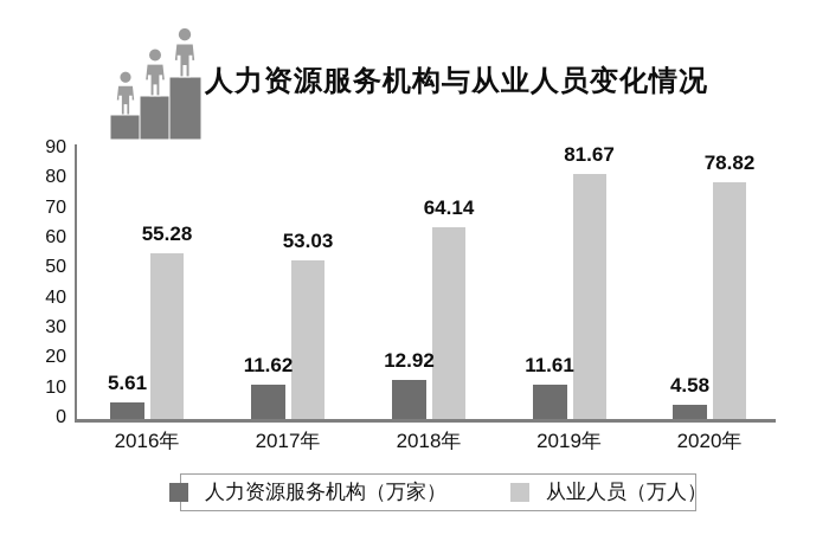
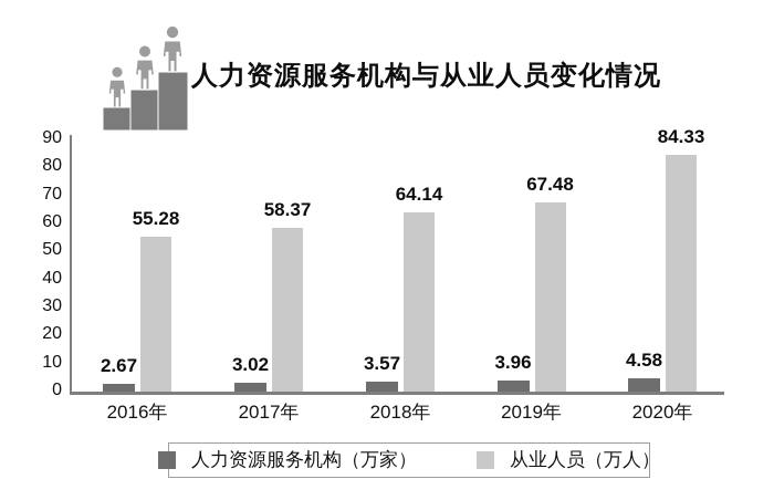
人力资源服务机构（万家）/2016年: 5.61 -> 2.67
人力资源服务机构（万家）/2017年: 11.62 -> 3.02
从业人员（万人）/2017年: 53.03 -> 58.37
人力资源服务机构（万家）/2018年: 12.92 -> 3.57
人力资源服务机构（万家）/2019年: 11.61 -> 3.96
从业人员（万人）/2019年: 81.67 -> 67.48
从业人员（万人）/2020年: 78.82 -> 84.33
